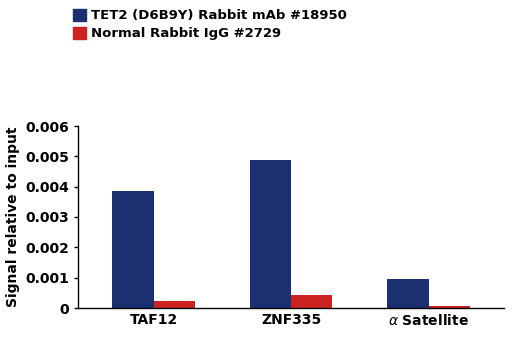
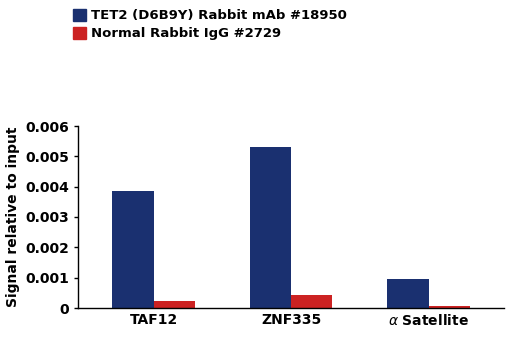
TET2 (D6B9Y) Rabbit mAb #18950/ZNF335: 0.00488 -> 0.00530
